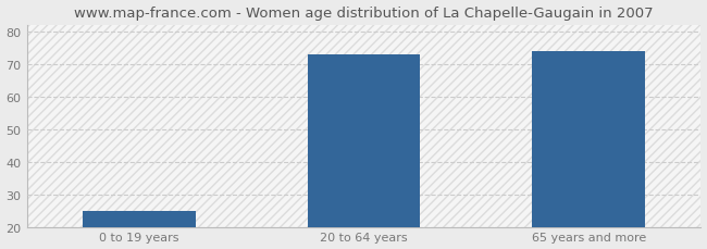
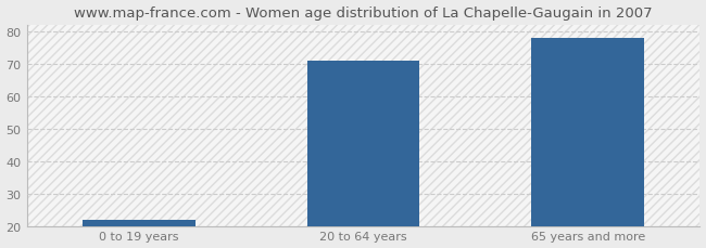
0 to 19 years: 25 -> 22
20 to 64 years: 73 -> 71
65 years and more: 74 -> 78
